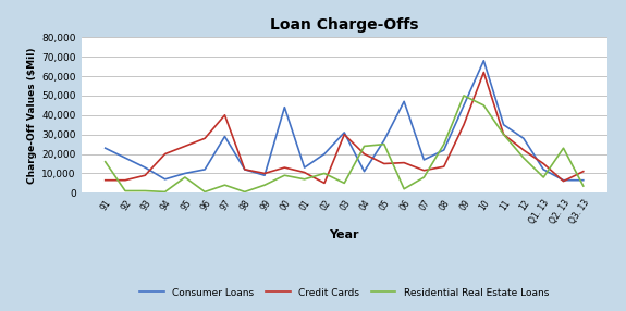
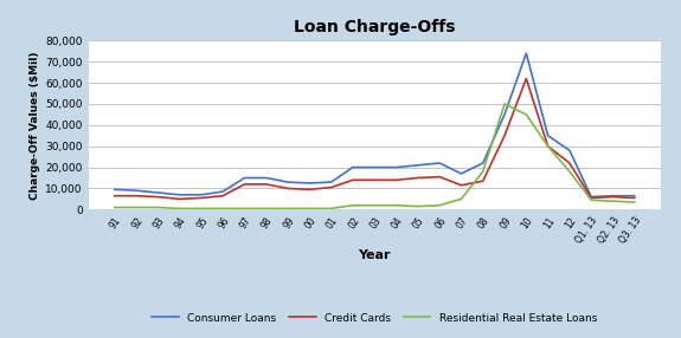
Consumer Loans/91: 23,000 -> 10,000
Residential Real Estate Loans/91: 16,000 -> 1,000
Consumer Loans/92: 18,000 -> 9,000
Consumer Loans/93: 13,000 -> 8,000
Credit Cards/93: 9,000 -> 6,000
Credit Cards/94: 20,000 -> 5,000
Consumer Loans/95: 10,000 -> 7,000
Credit Cards/95: 24,000 -> 6,000
Residential Real Estate Loans/95: 8,000 -> 0
Consumer Loans/96: 12,000 -> 8,000
Credit Cards/96: 28,000 -> 6,000
Consumer Loans/97: 29,000 -> 15,000
Credit Cards/97: 40,000 -> 12,000
Residential Real Estate Loans/97: 4,000 -> 0
Consumer Loans/98: 12,000 -> 15,000
Consumer Loans/99: 9,000 -> 13,000
Residential Real Estate Loans/99: 4,000 -> 0
Consumer Loans/00: 44,000 -> 12,000
Credit Cards/00: 13,000 -> 10,000
Residential Real Estate Loans/00: 9,000 -> 0
Residential Real Estate Loans/01: 7,000 -> 0
Credit Cards/02: 5,000 -> 14,000
Residential Real Estate Loans/02: 10,000 -> 2,000
Consumer Loans/03: 31,000 -> 20,000
Credit Cards/03: 30,000 -> 14,000
Residential Real Estate Loans/03: 5,000 -> 2,000
Consumer Loans/04: 11,000 -> 20,000
Credit Cards/04: 20,000 -> 14,000
Residential Real Estate Loans/04: 24,000 -> 2,000
Consumer Loans/05: 27,000 -> 21,000
Residential Real Estate Loans/05: 25,000 -> 2,000
Consumer Loans/06: 47,000 -> 22,000
Residential Real Estate Loans/07: 8,000 -> 5,000
Residential Real Estate Loans/08: 25,000 -> 18,000
Consumer Loans/10: 68,000 -> 74,000
Consumer Loans/Q1. 13: 12,000 -> 6,000
Credit Cards/Q1. 13: 15,000 -> 6,000
Residential Real Estate Loans/Q1. 13: 8,000 -> 4,000
Residential Real Estate Loans/Q2. 13: 23,000 -> 4,000
Credit Cards/Q3. 13: 11,000 -> 6,000
